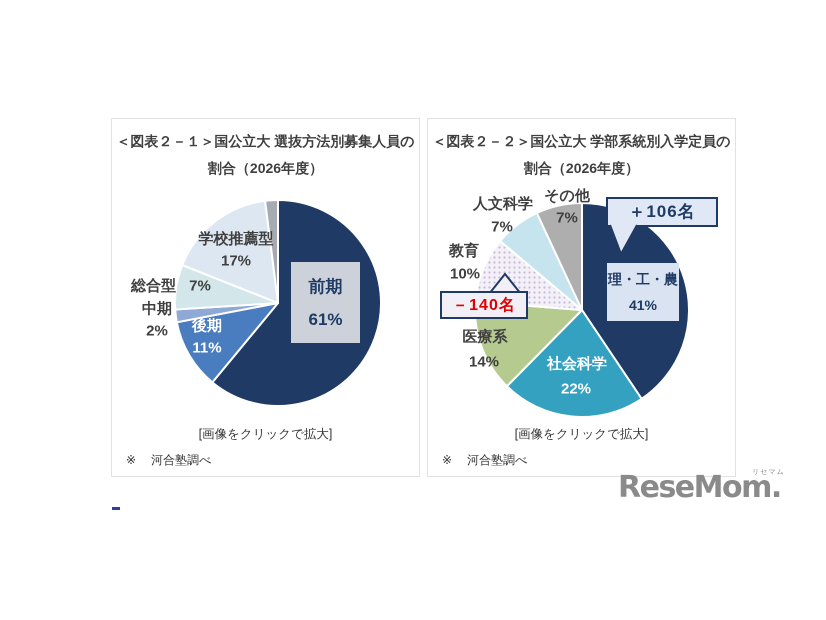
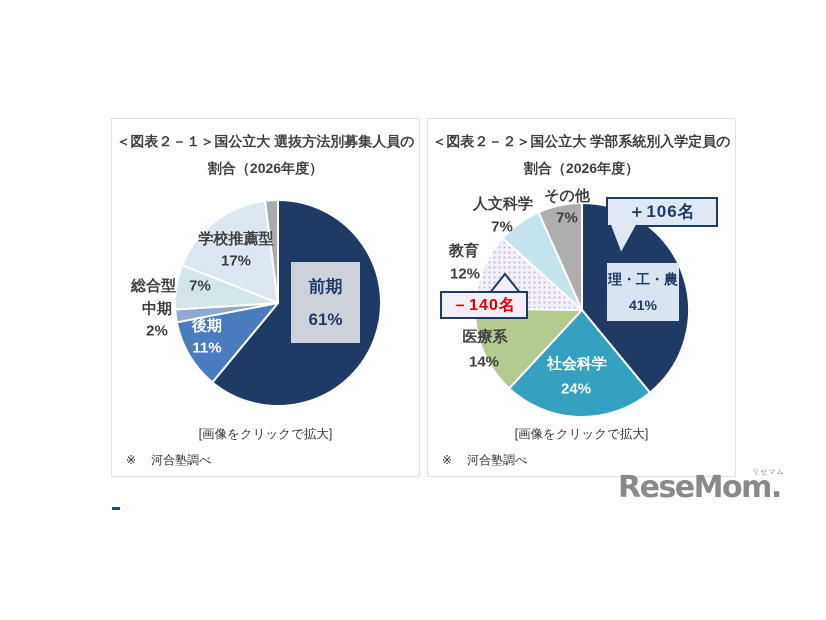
＜図表２－２＞国公立大 学部系統別入学定員の割合（2026年度）/社会科学: 22% -> 24%
＜図表２－２＞国公立大 学部系統別入学定員の割合（2026年度）/教育: 10% -> 12%
